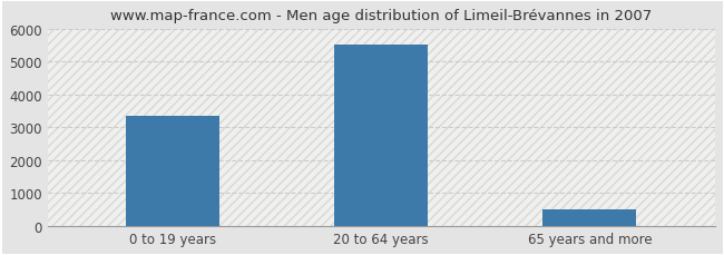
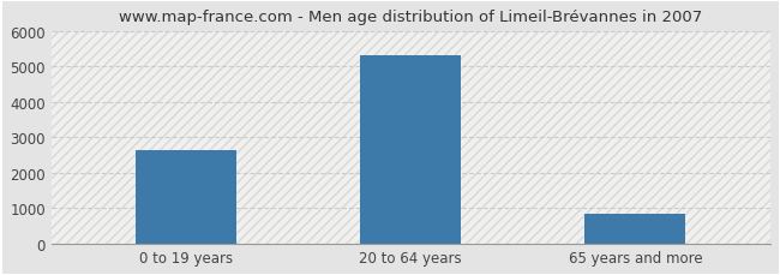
0 to 19 years: 3350 -> 2650
20 to 64 years: 5500 -> 5300
65 years and more: 500 -> 830
